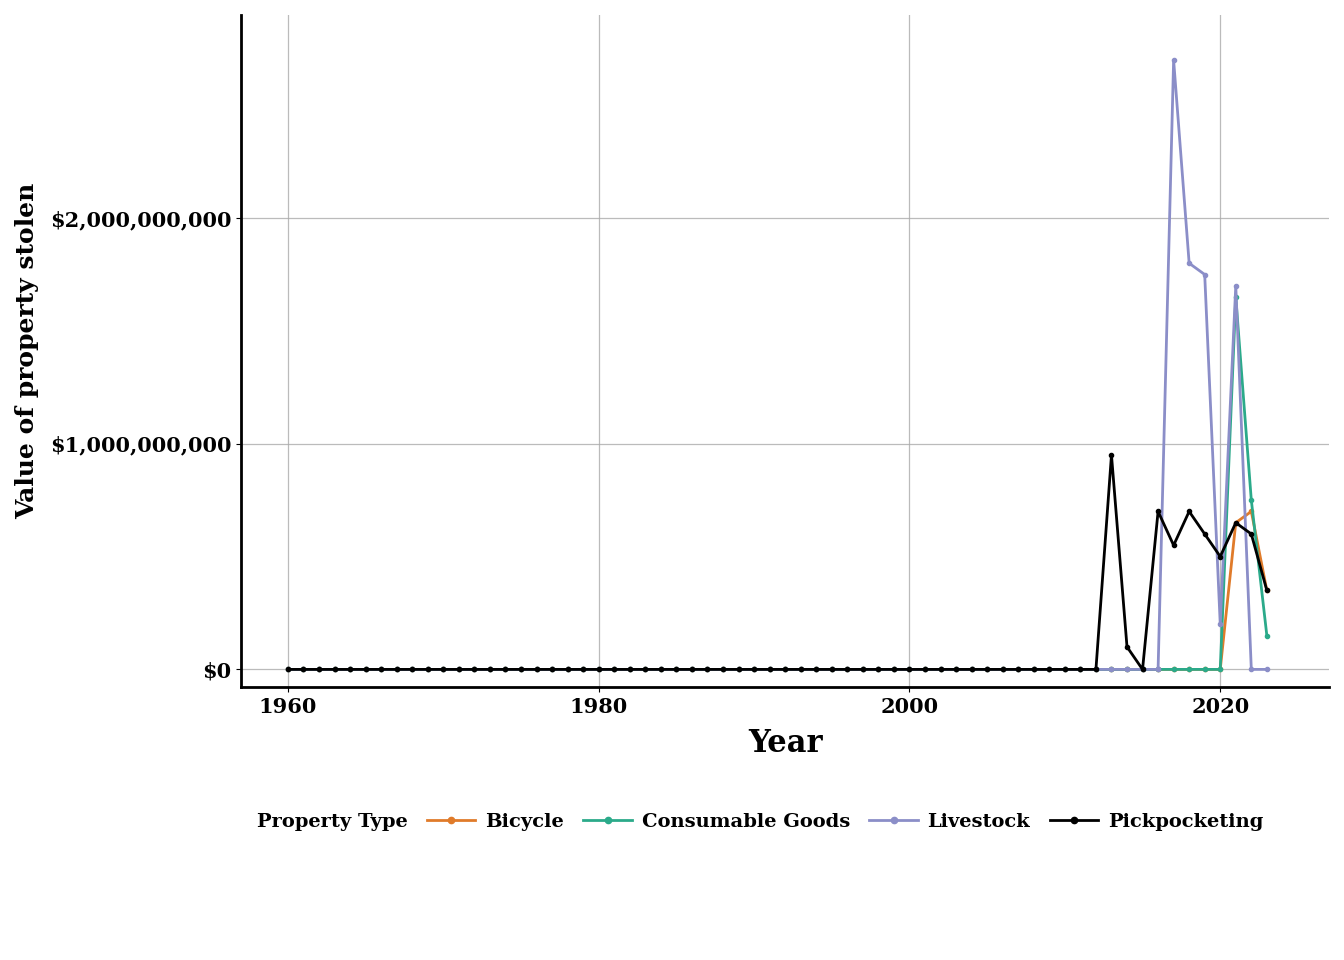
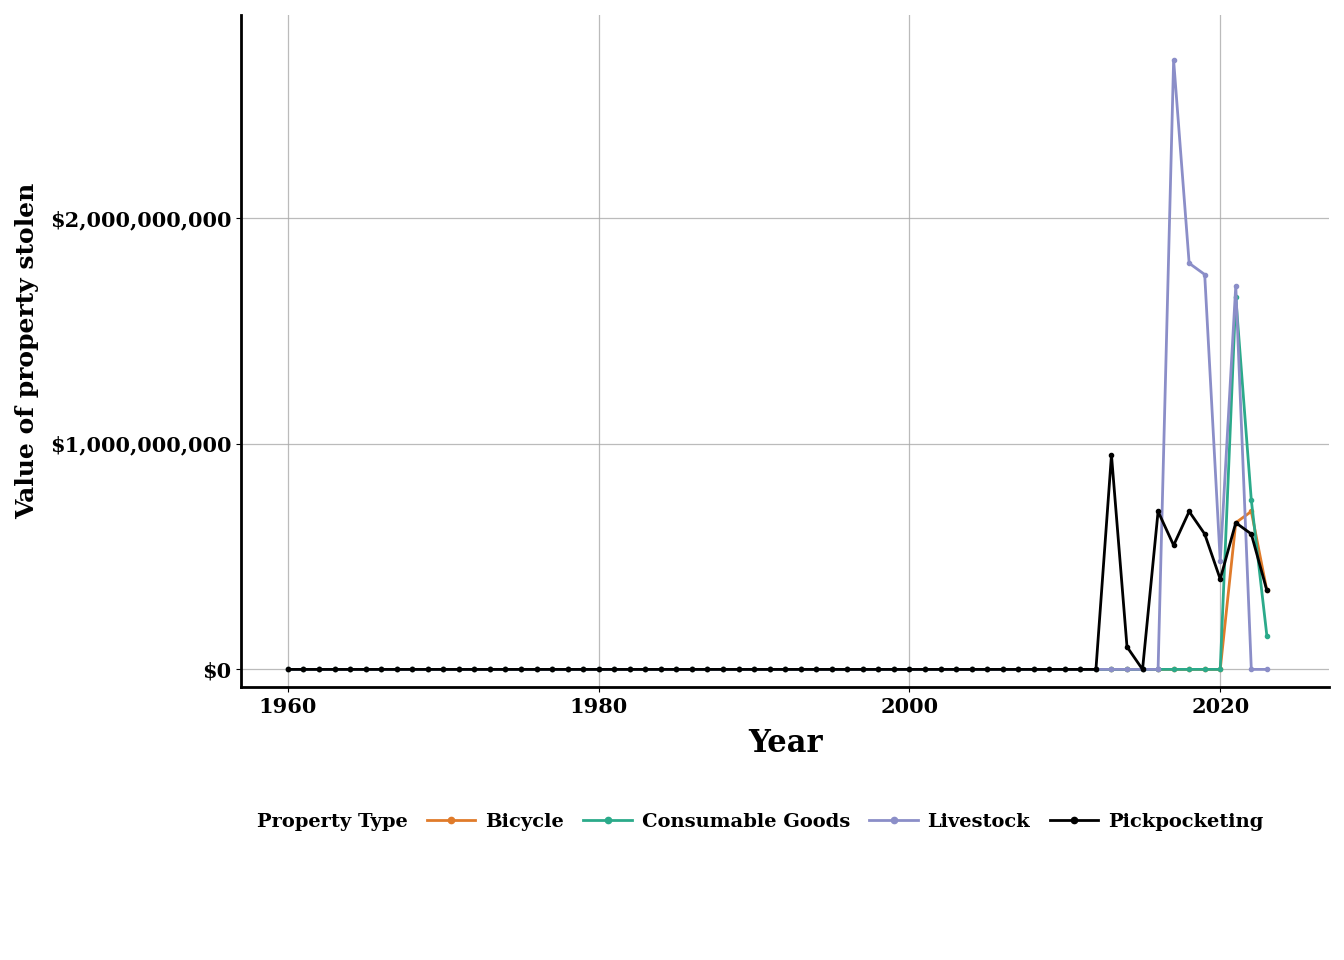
Livestock/2020: $200,000,000 -> $480,000,000
Pickpocketing/2020: $500,000,000 -> $400,000,000
